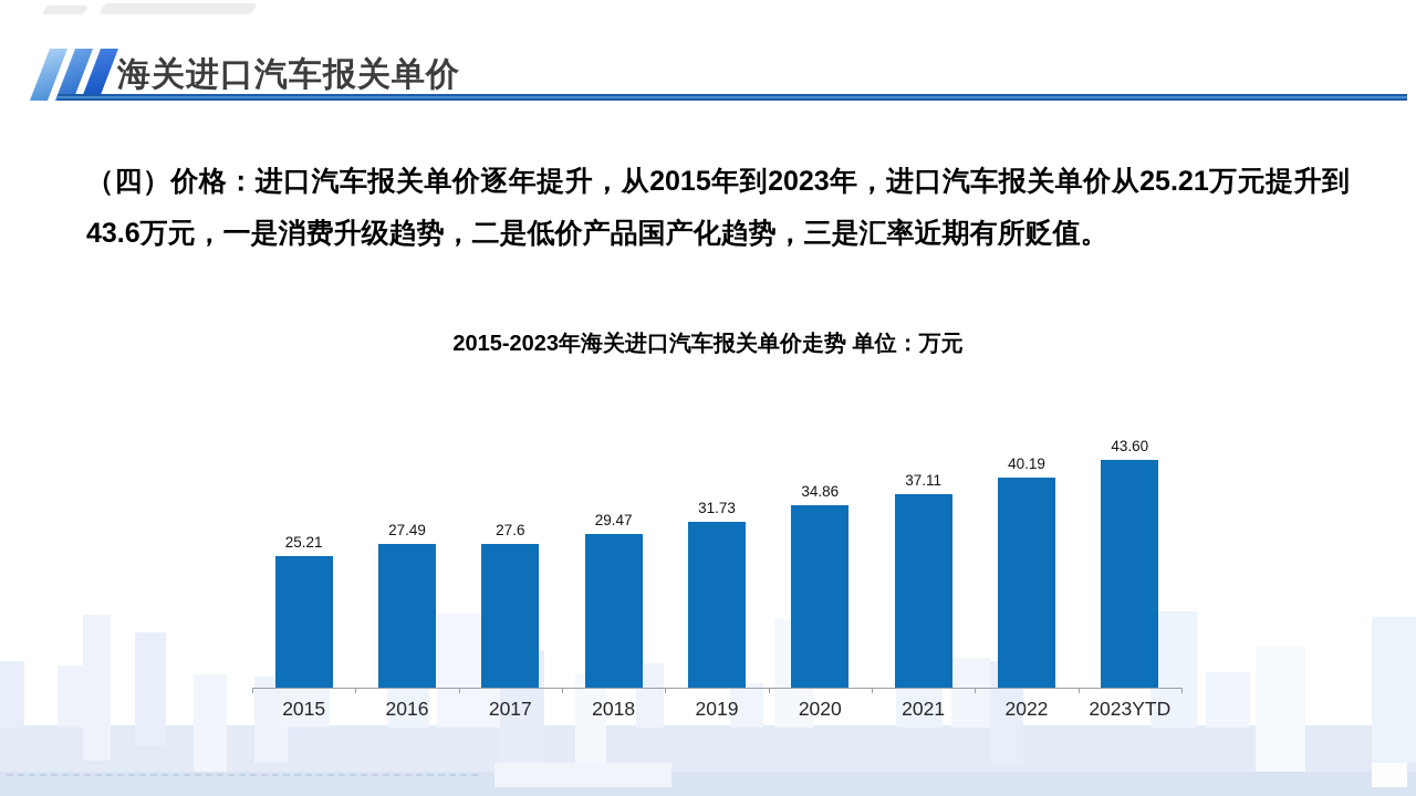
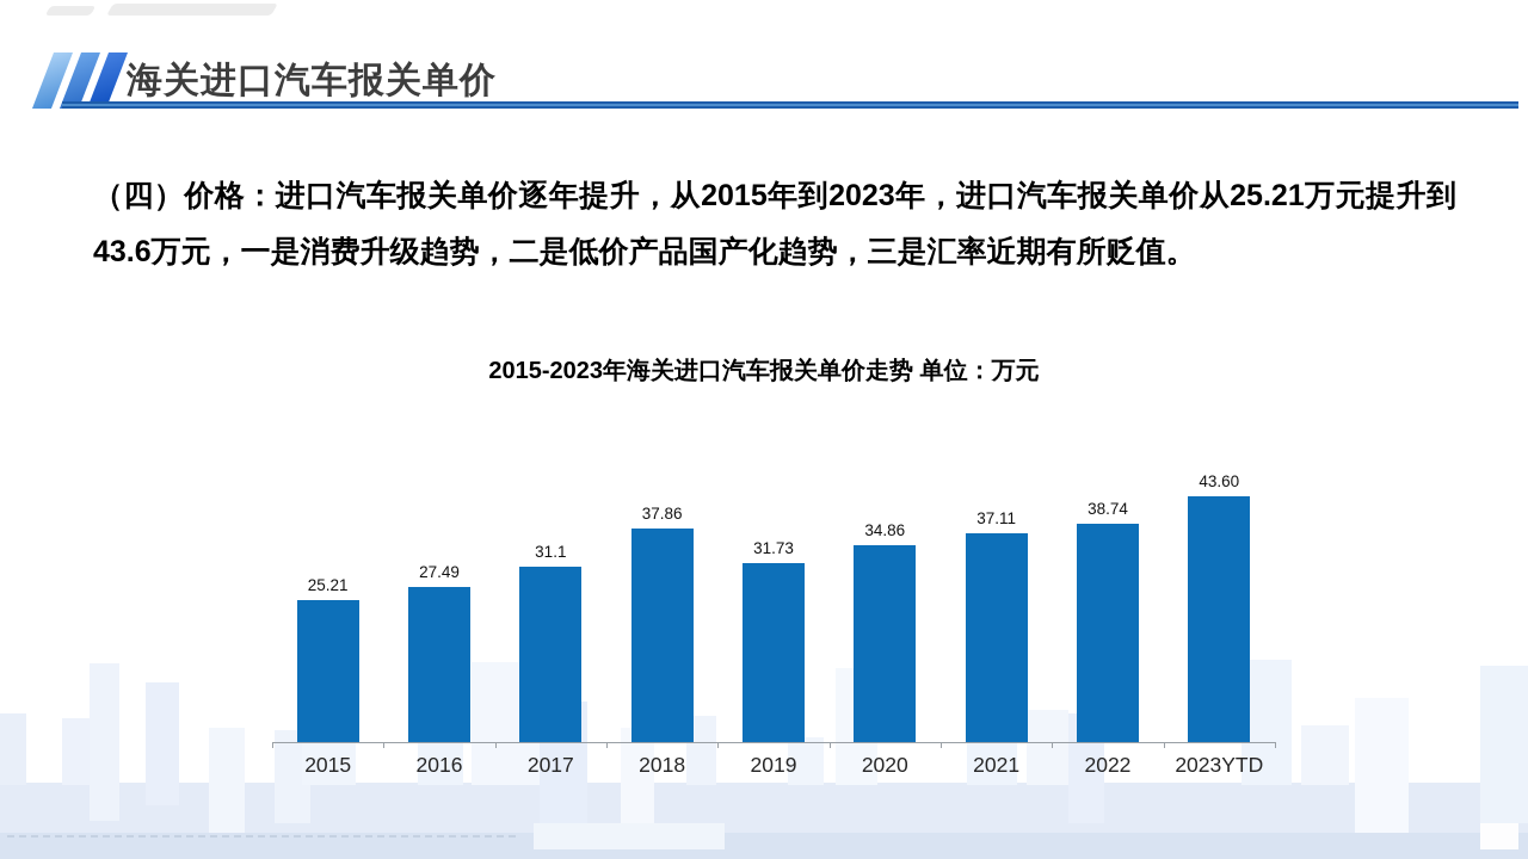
2017: 27.6 -> 31.1
2018: 29.47 -> 37.86
2022: 40.19 -> 38.74
